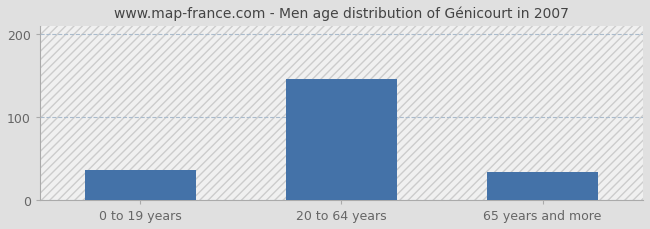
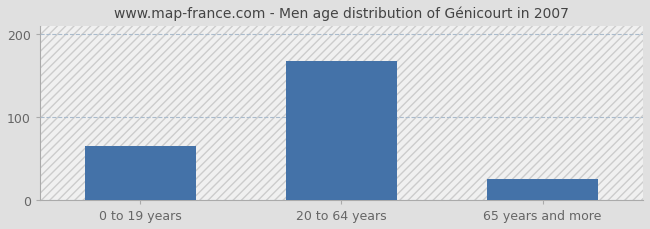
0 to 19 years: 36 -> 65
20 to 64 years: 146 -> 168
65 years and more: 34 -> 25
